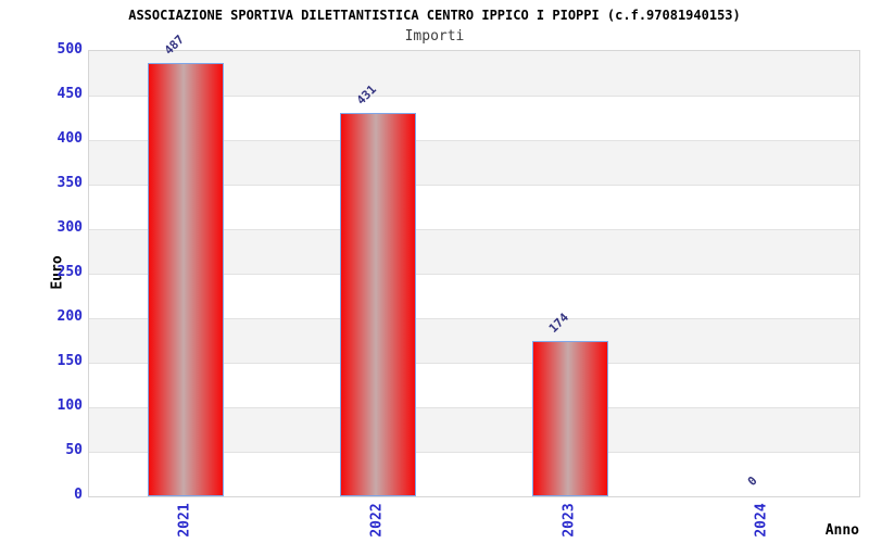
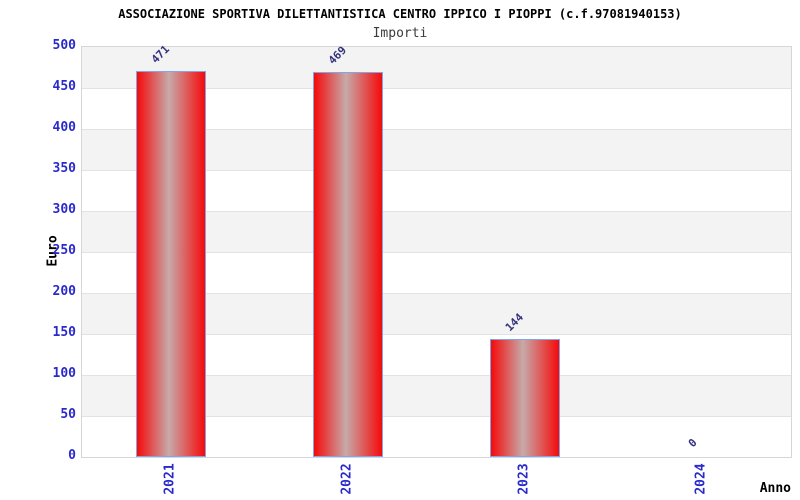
2021: 487 -> 471
2022: 431 -> 469
2023: 174 -> 144
